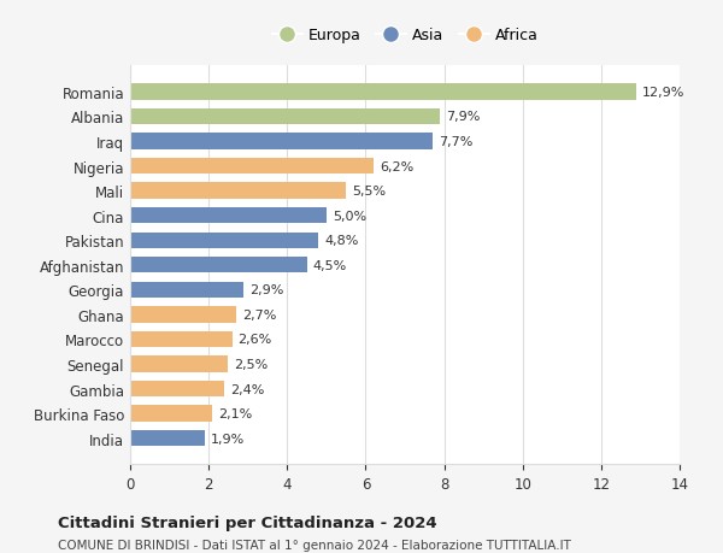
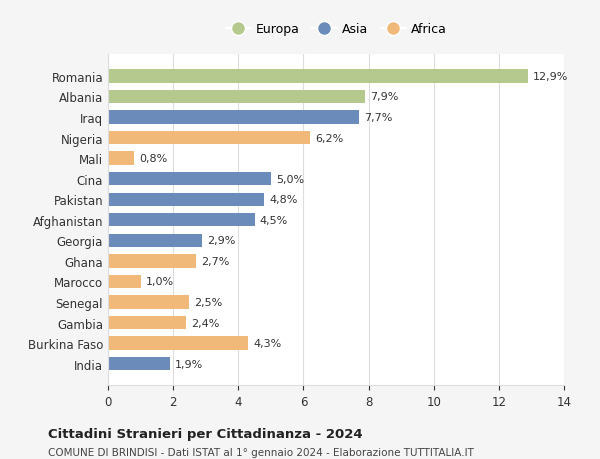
Mali: 5,5% -> 0,8%
Marocco: 2,6% -> 1,0%
Burkina Faso: 2,1% -> 4,3%
